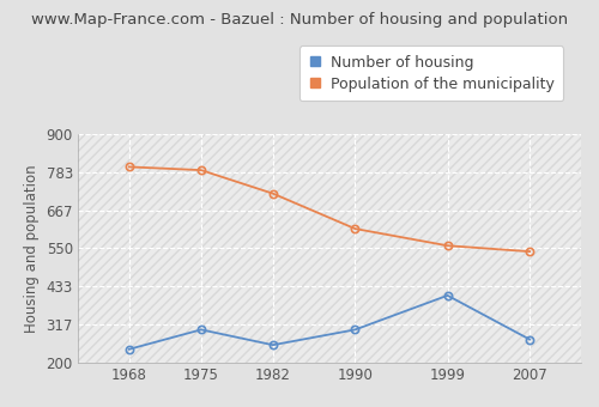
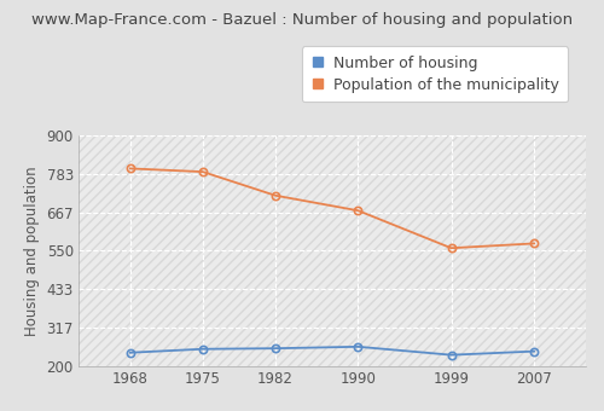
Number of housing/1975: 300 -> 251
Number of housing/1990: 300 -> 258
Population of the municipality/1990: 610 -> 672
Number of housing/1999: 405 -> 233
Number of housing/2007: 270 -> 244
Population of the municipality/2007: 540 -> 572
